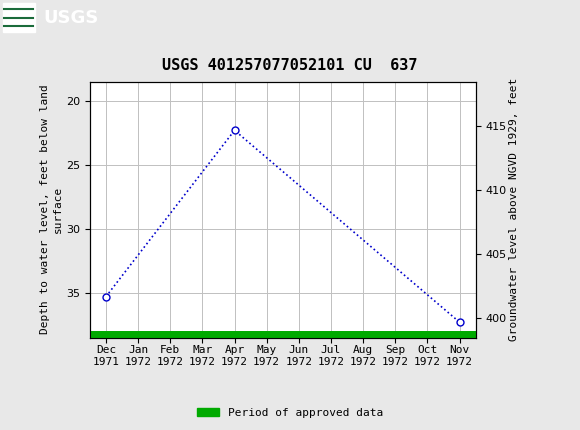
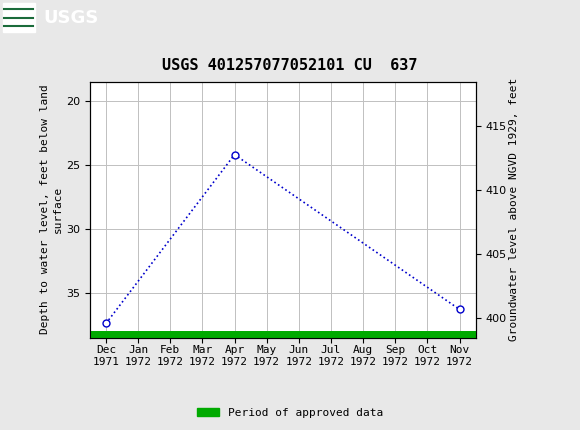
Dec 1971: 35.3 -> 37.4
Apr 1972: 22.3 -> 24.2
Nov 1972: 37.3 -> 36.3
